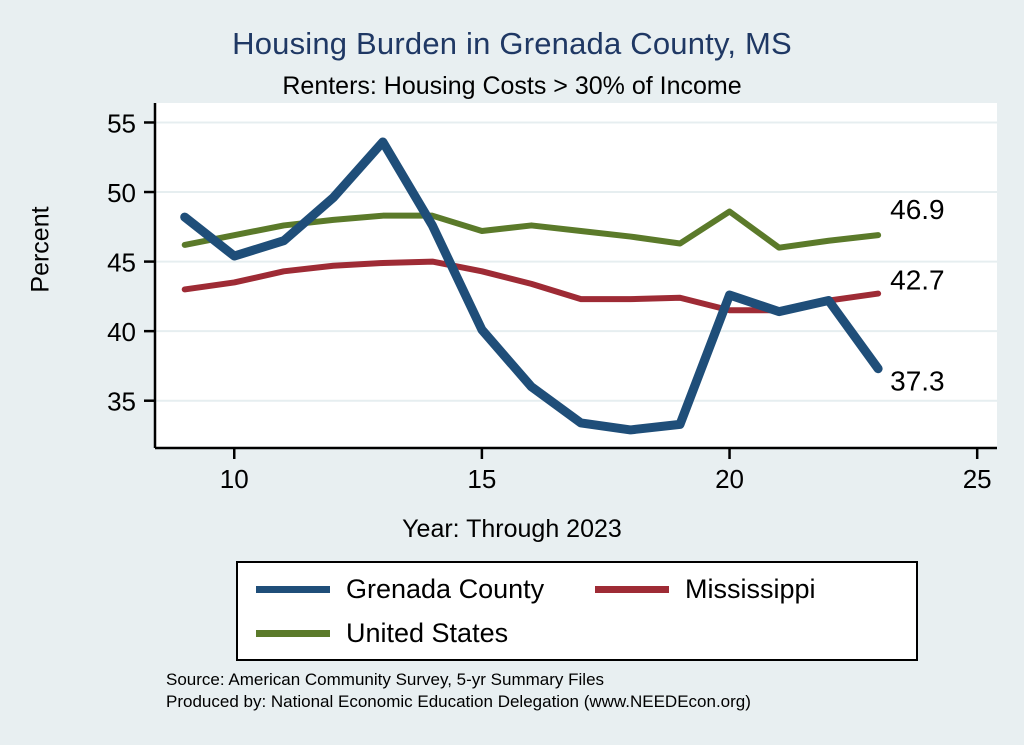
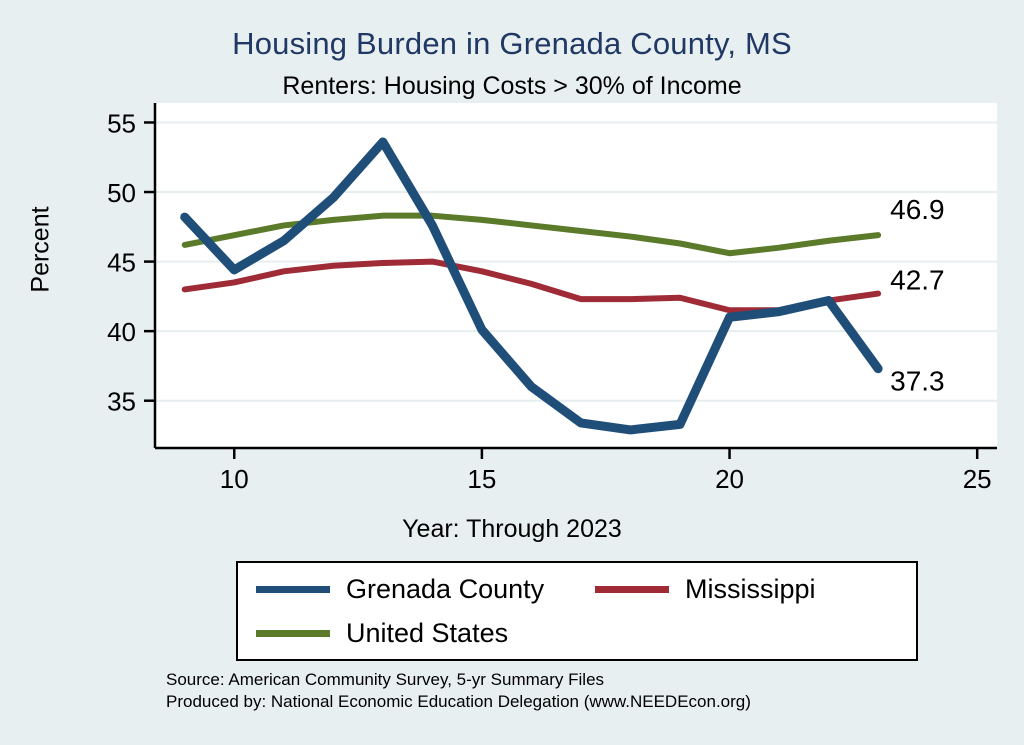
Grenada County/10: 45.4 -> 44.4
United States/15: 47.2 -> 48.0
Grenada County/20: 42.6 -> 41.0
United States/20: 48.6 -> 45.6
